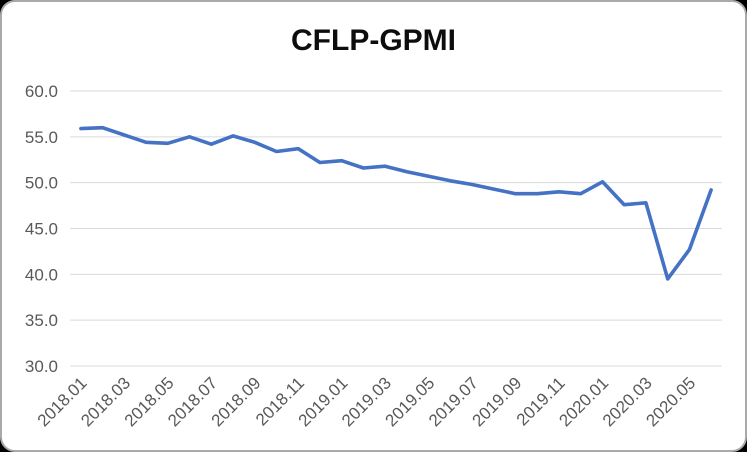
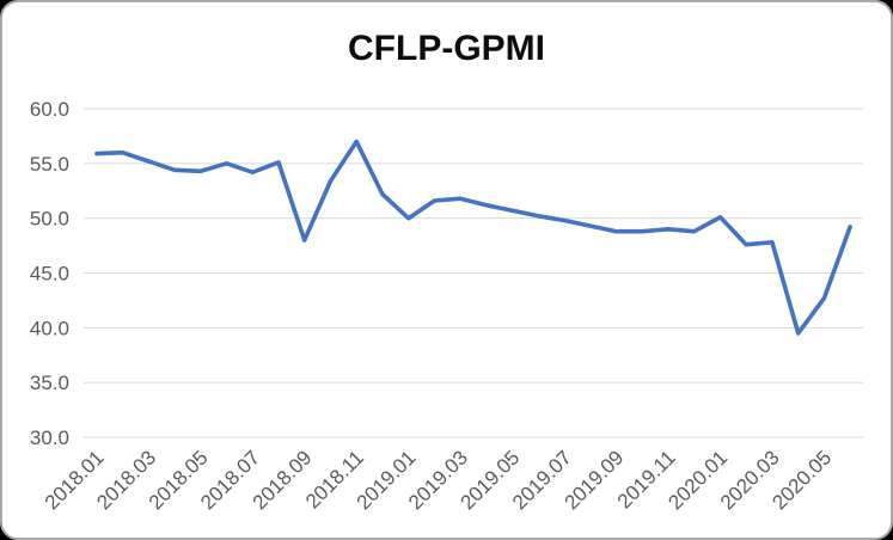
2018.09: 54 -> 48
2018.11: 54 -> 57
2019.01: 52 -> 50
